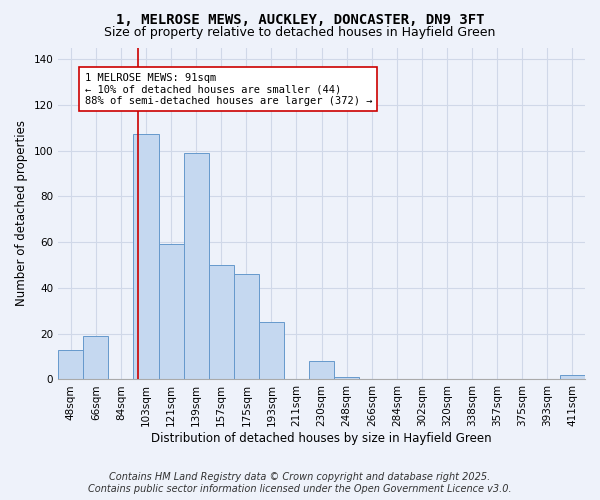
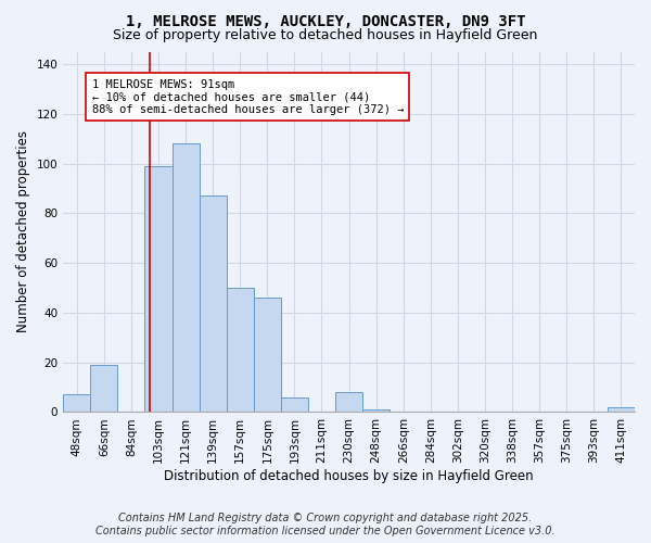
48sqm: 13 -> 7
103sqm: 107 -> 99
121sqm: 59 -> 108
139sqm: 99 -> 87
193sqm: 25 -> 6
